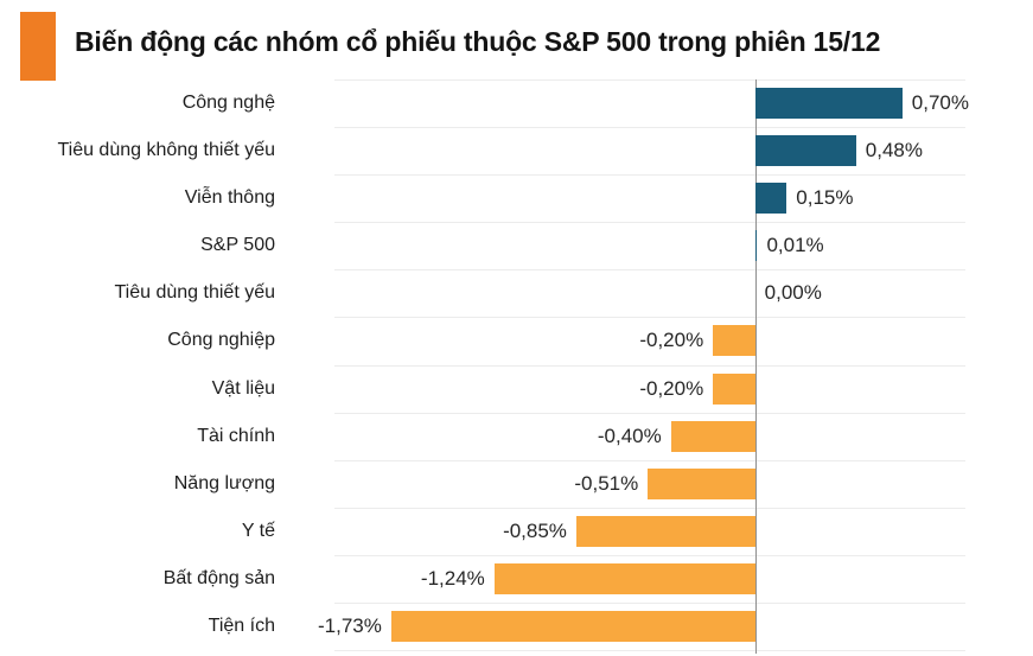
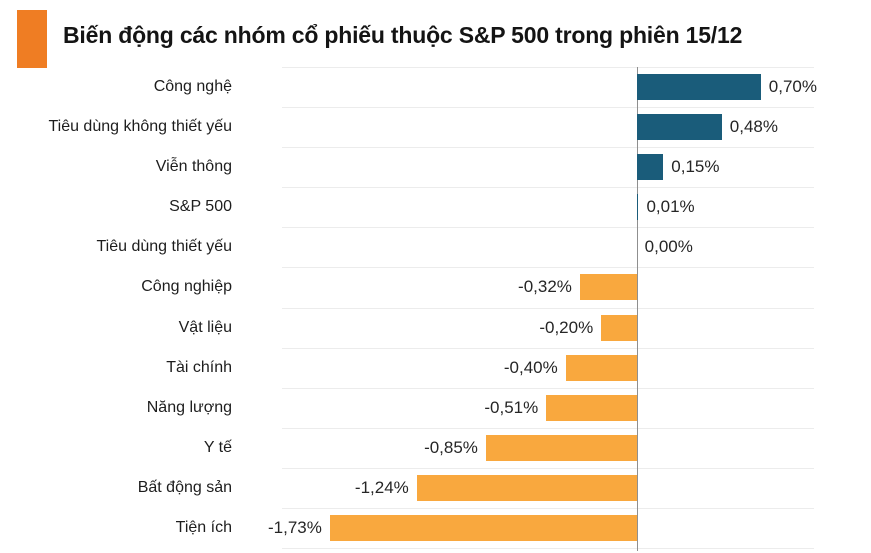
Công nghiệp: -0,20% -> -0,32%
